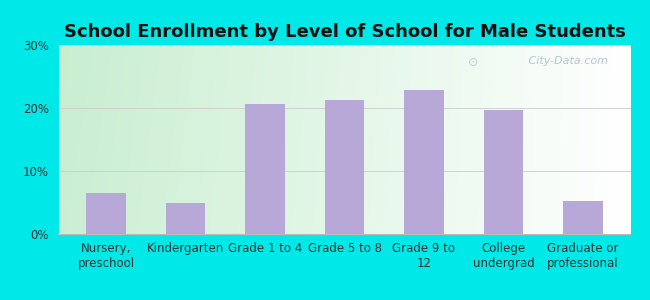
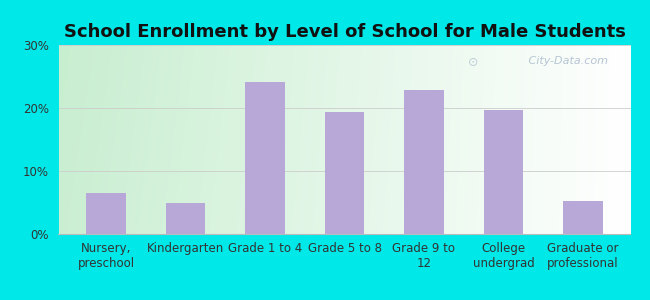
Grade 1 to 4: 20.7% -> 24.2%
Grade 5 to 8: 21.3% -> 19.4%
